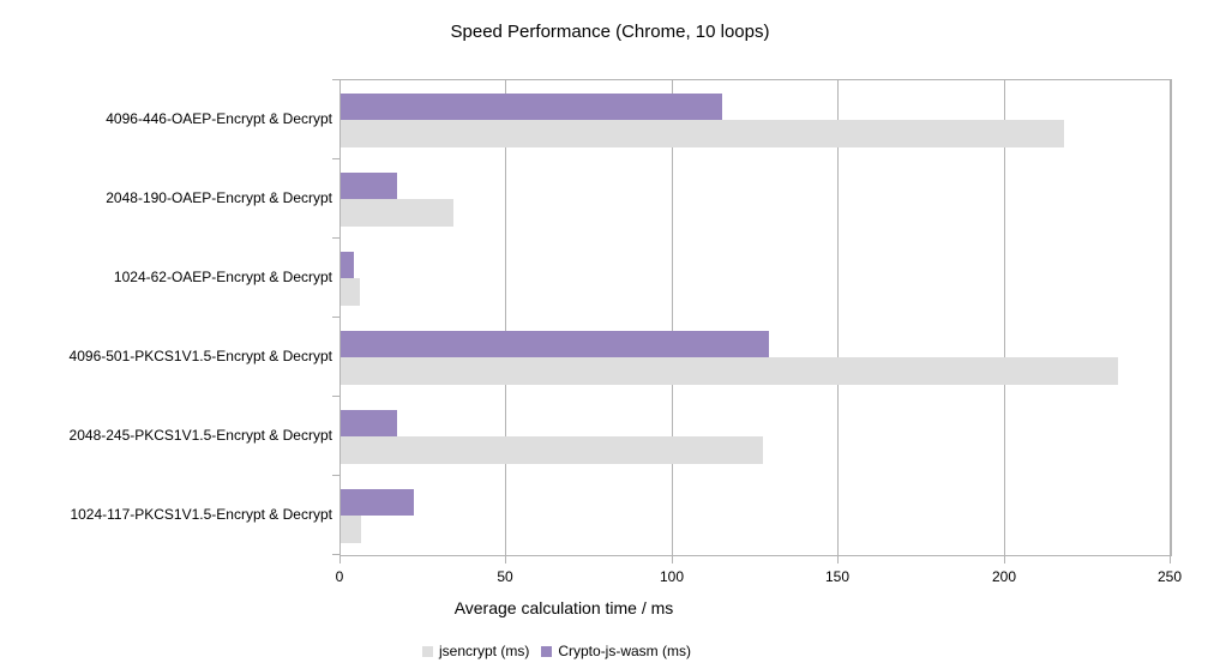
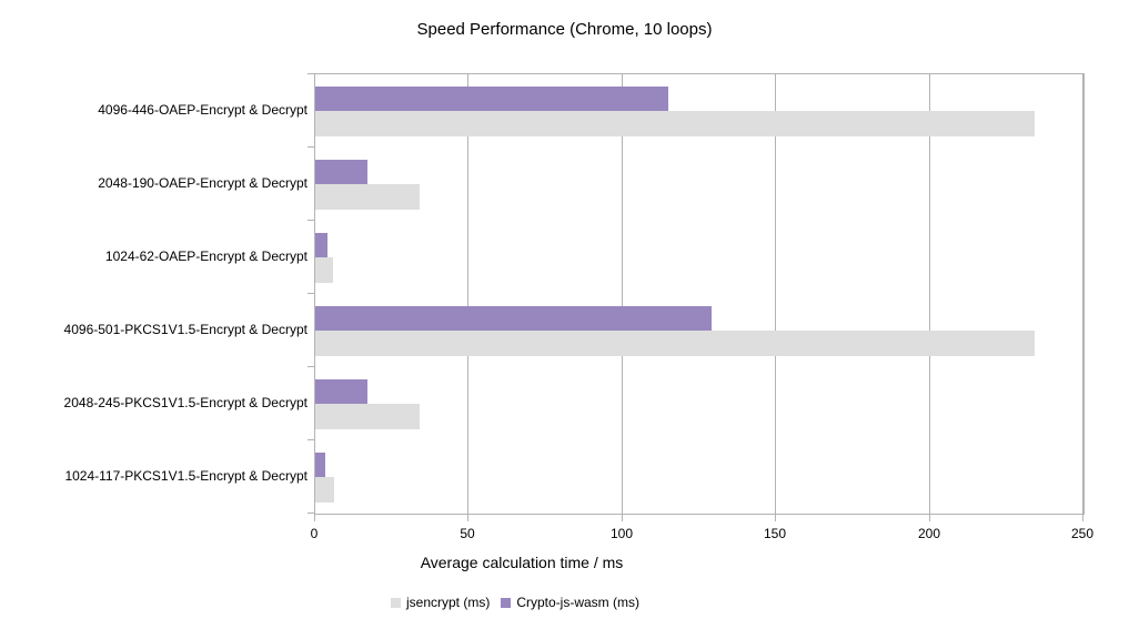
jsencrypt (ms)/4096-446-OAEP-Encrypt & Decrypt: 218 -> 234
jsencrypt (ms)/2048-245-PKCS1V1.5-Encrypt & Decrypt: 127 -> 34
Crypto-js-wasm (ms)/1024-117-PKCS1V1.5-Encrypt & Decrypt: 22 -> 3
